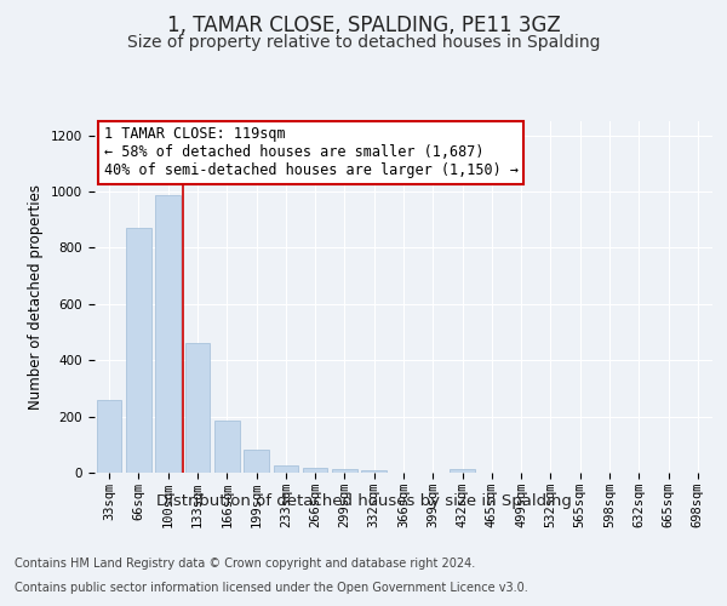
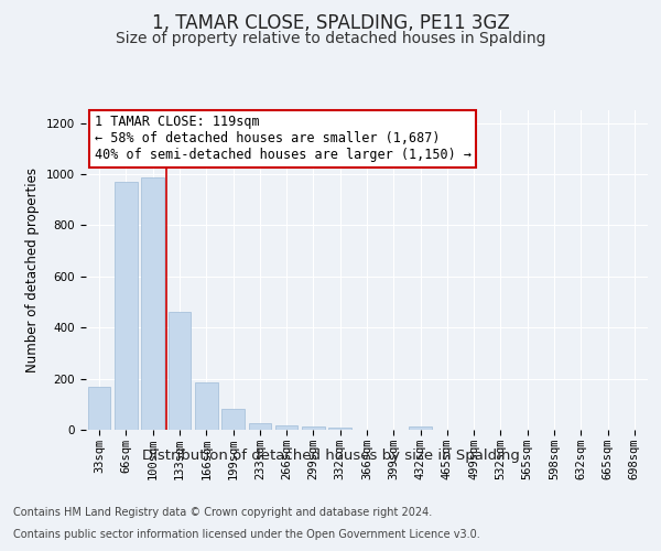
33sqm: 260 -> 170
66sqm: 870 -> 970
